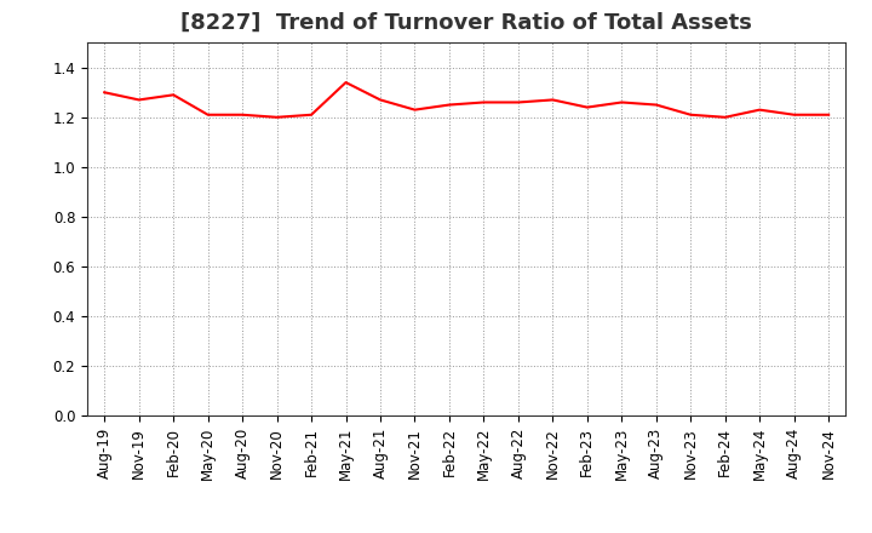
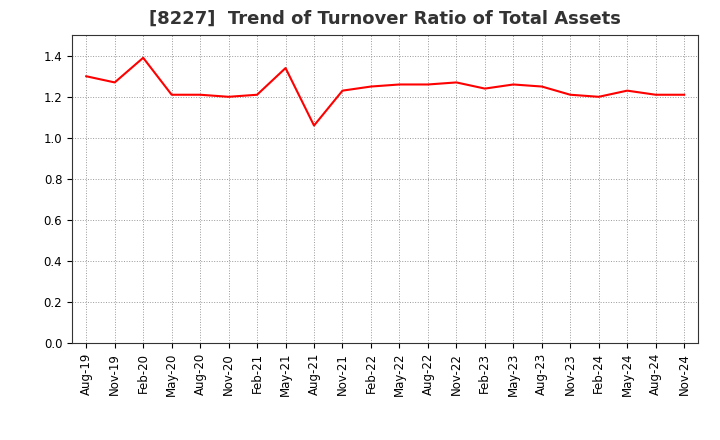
Feb-20: 1.29 -> 1.39
Aug-21: 1.27 -> 1.06
